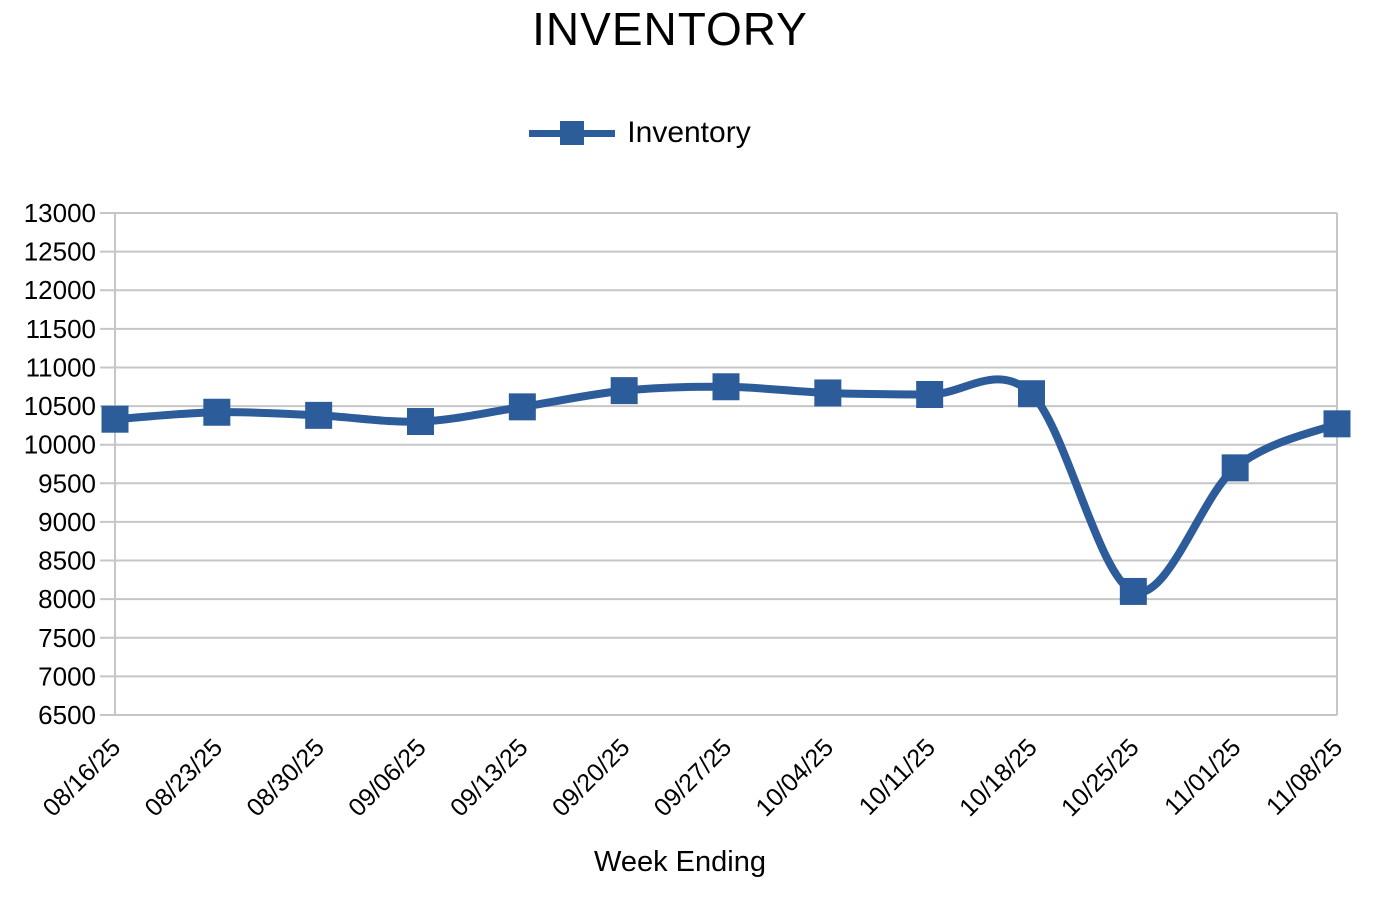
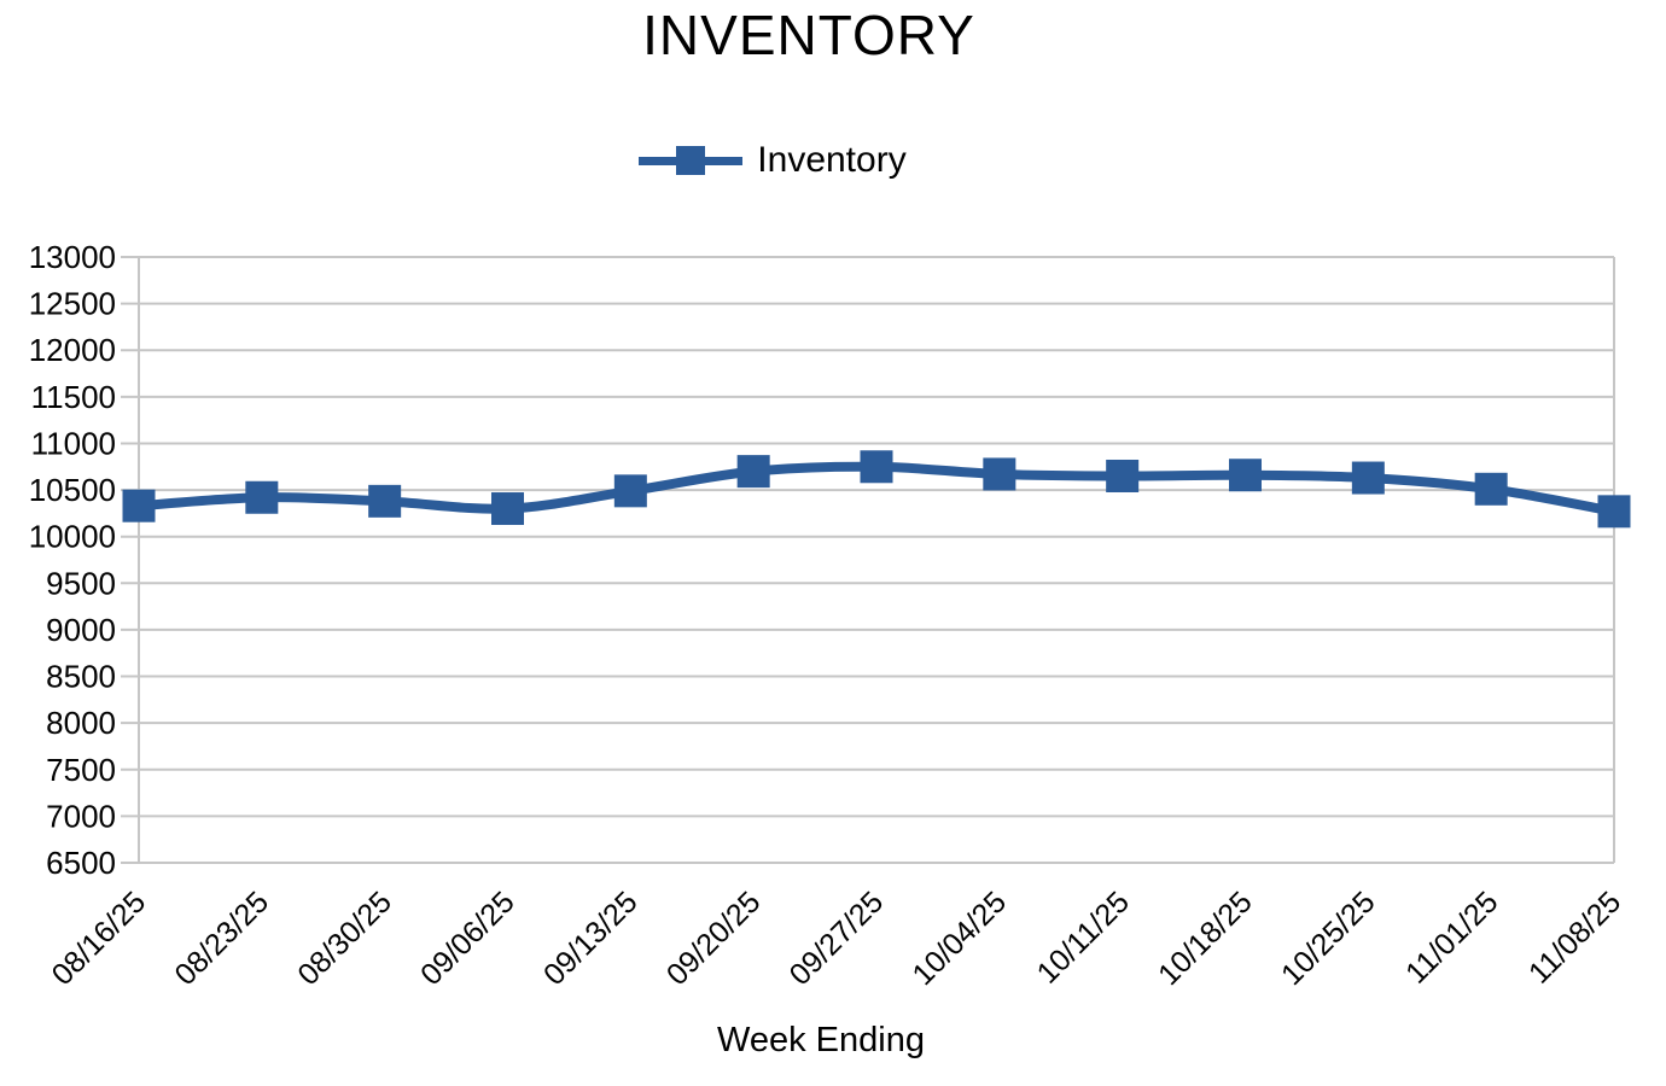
10/25/25: 8100 -> 10600
11/01/25: 9700 -> 10500
